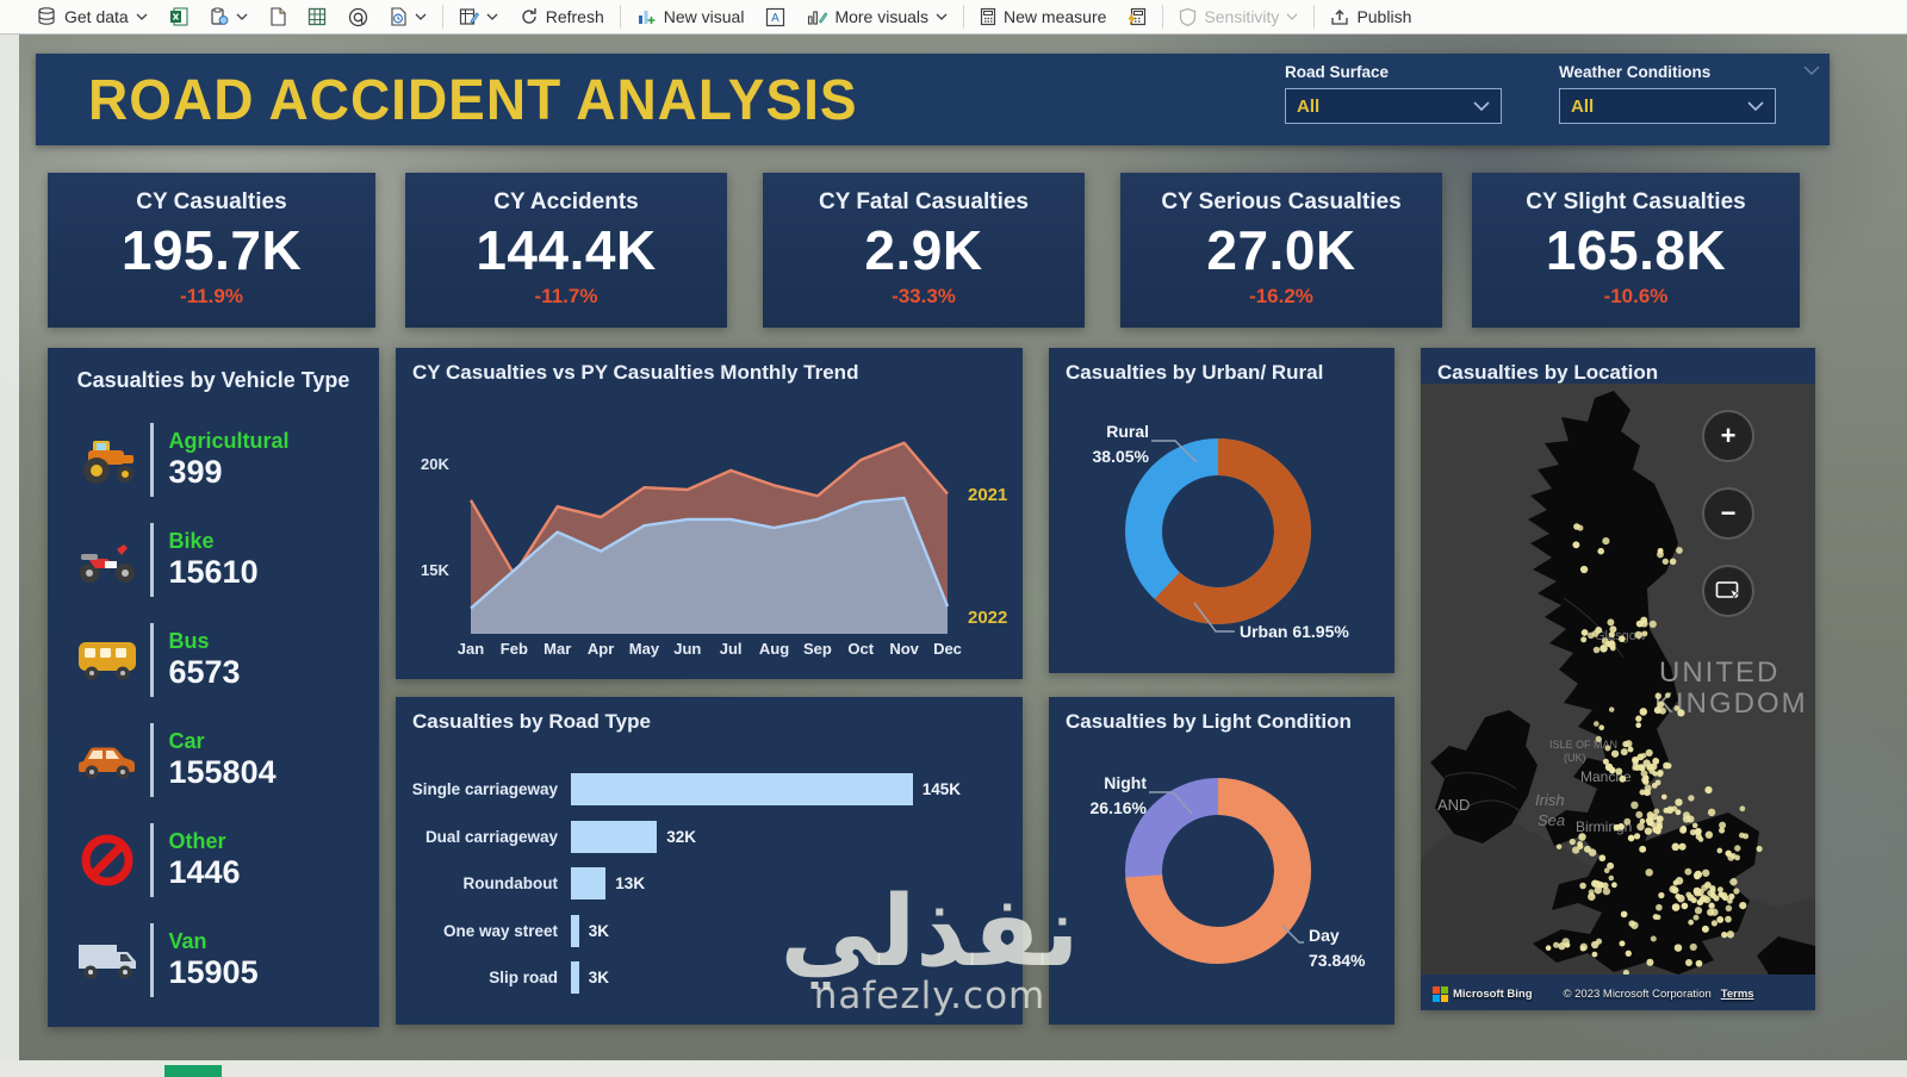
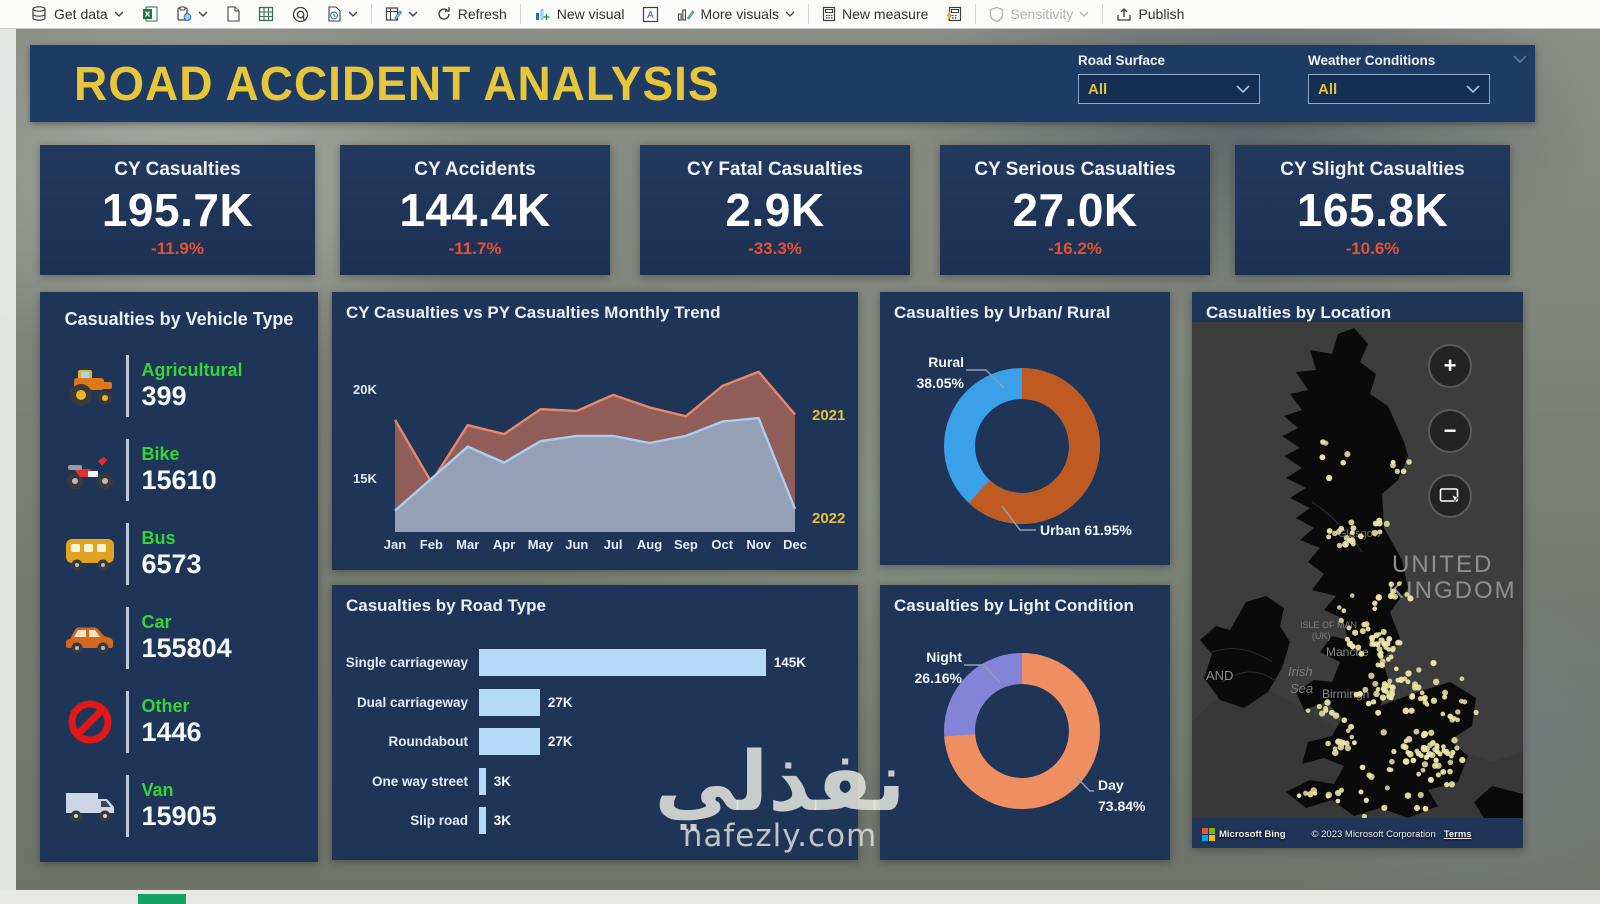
Casualties by Road Type/Dual carriageway: 32K -> 27K
Casualties by Road Type/Roundabout: 13K -> 27K
